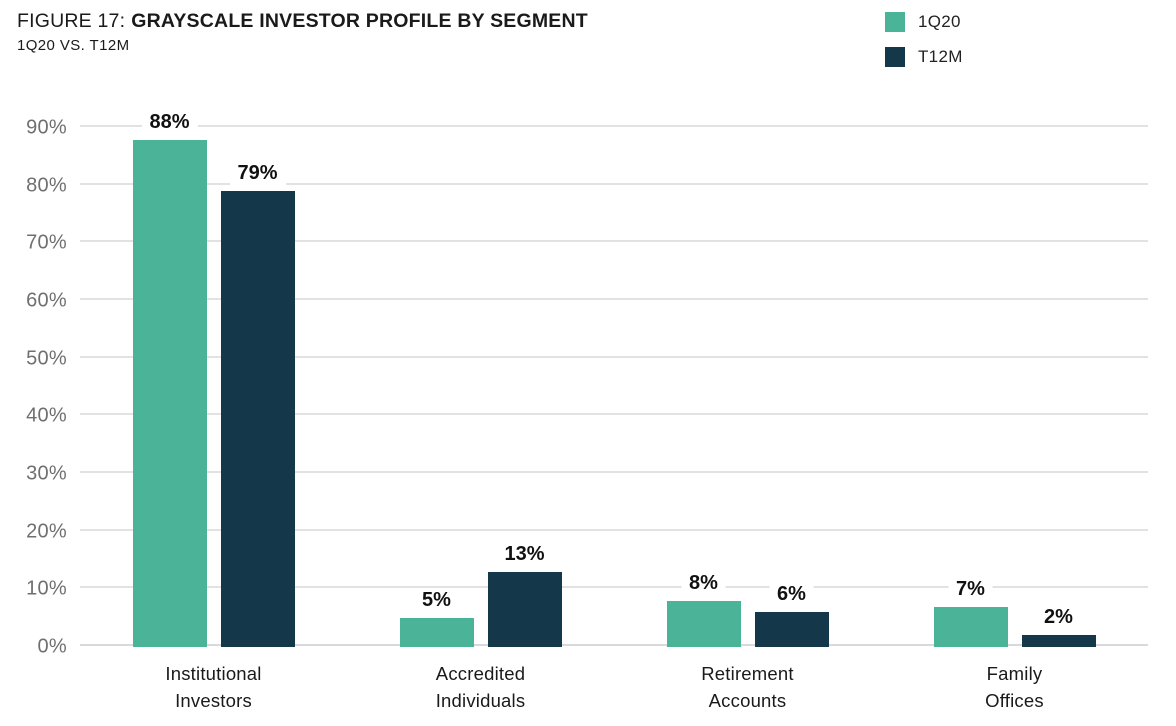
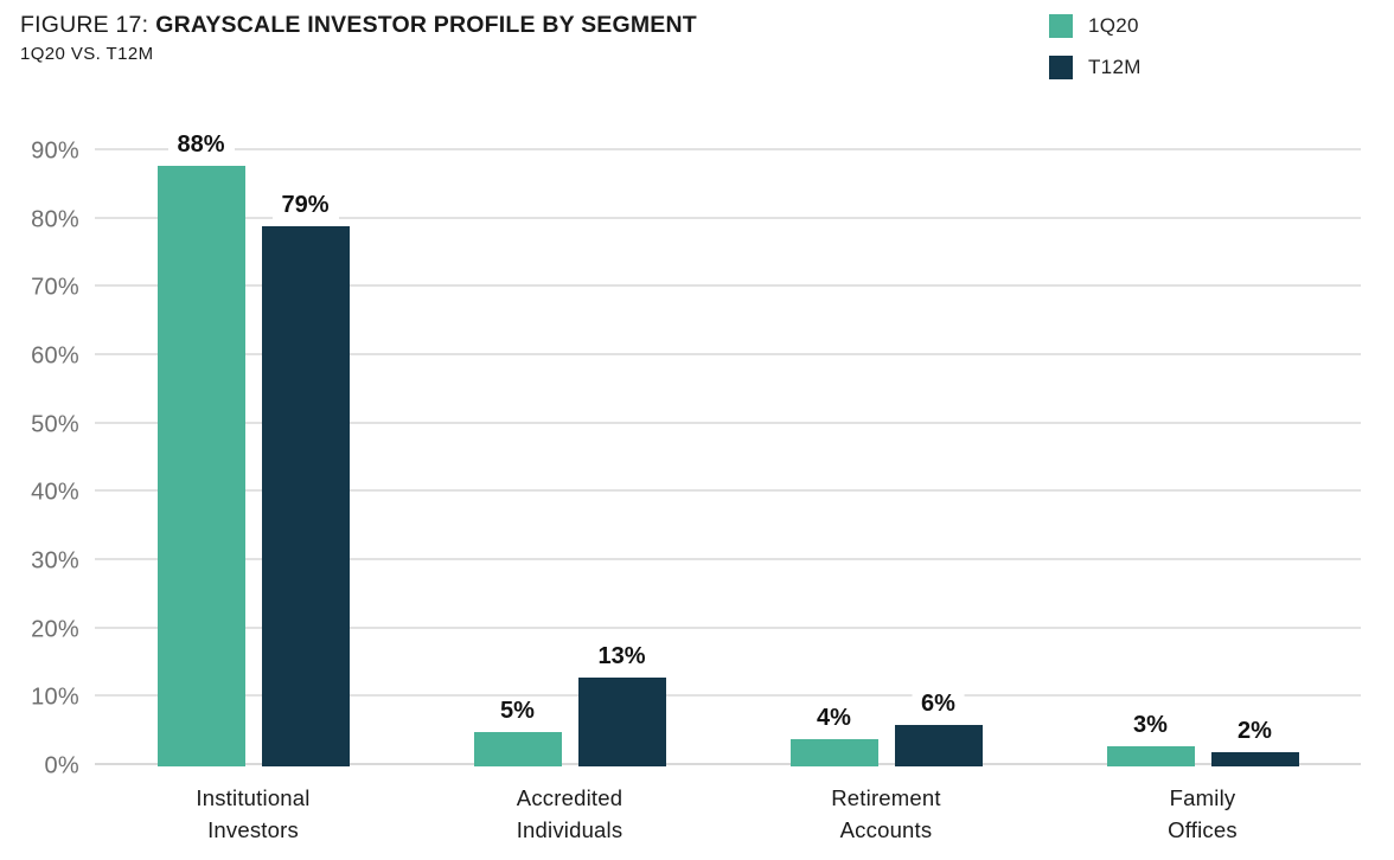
1Q20/Retirement Accounts: 8% -> 4%
1Q20/Family Offices: 7% -> 3%
